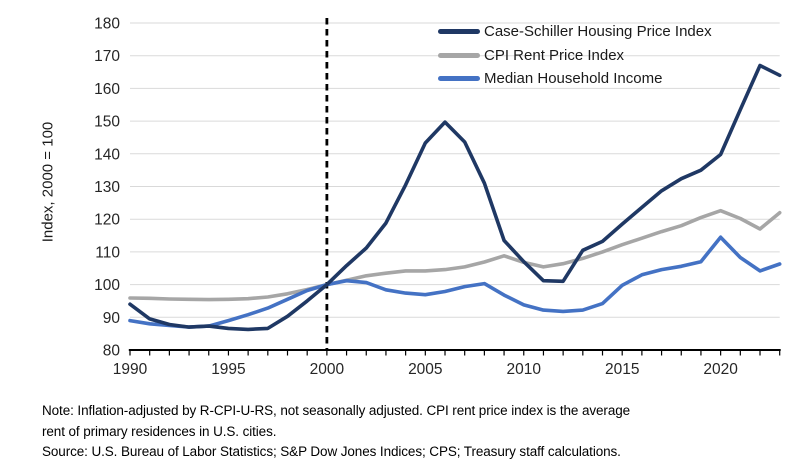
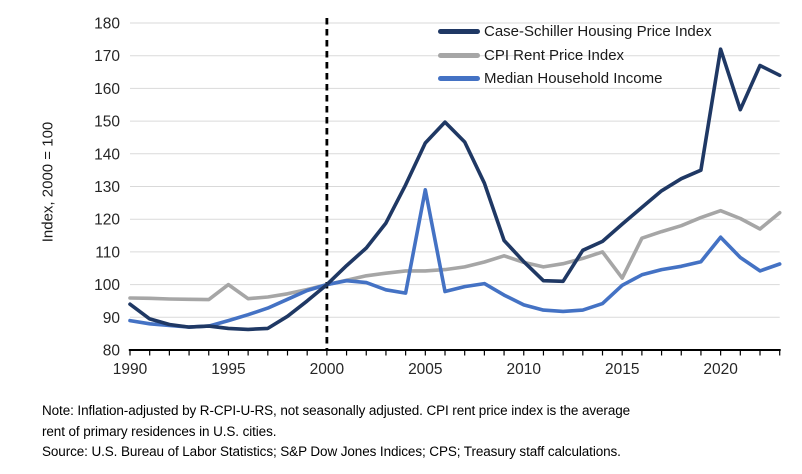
CPI Rent Price Index/1995: 96 -> 100
Median Household Income/2005: 97 -> 129
CPI Rent Price Index/2015: 112 -> 102
Case-Schiller Housing Price Index/2020: 140 -> 172
